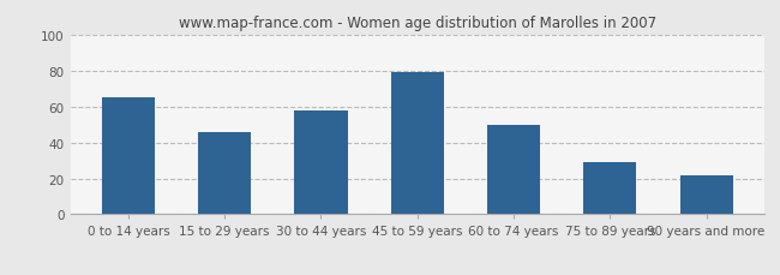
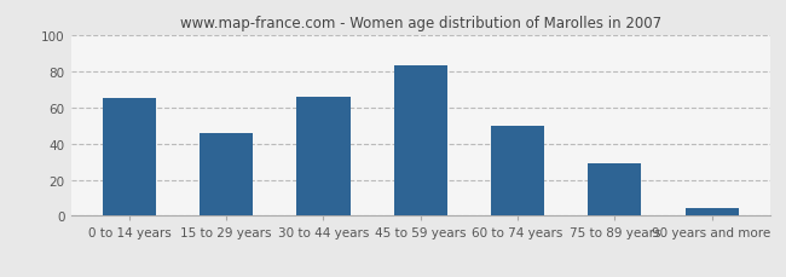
30 to 44 years: 58 -> 66
45 to 59 years: 79 -> 83
90 years and more: 22 -> 4
